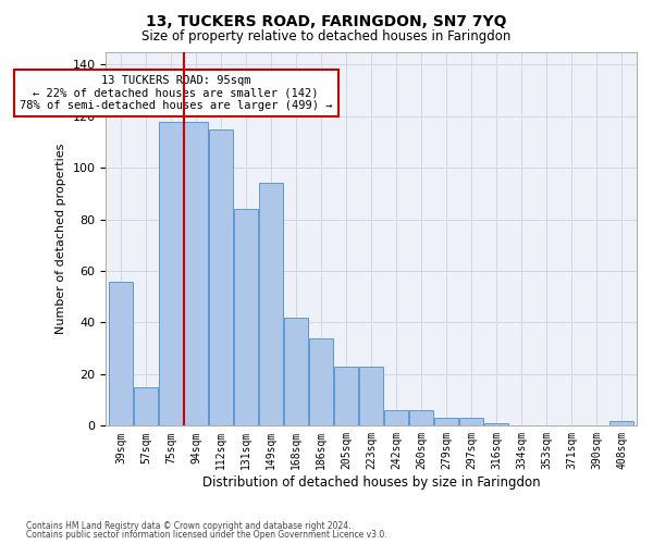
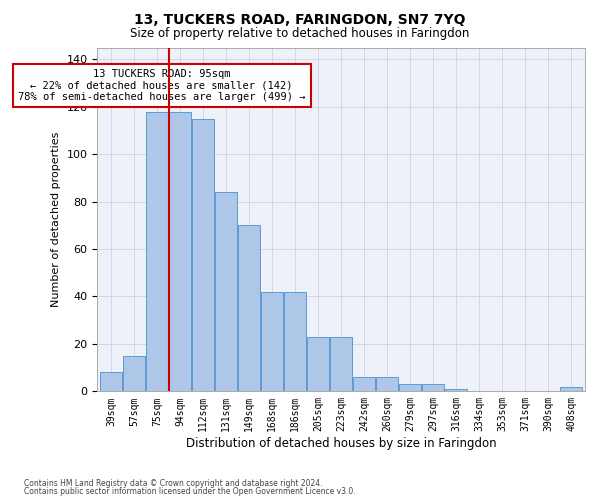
39sqm: 56 -> 8
149sqm: 94 -> 70
186sqm: 34 -> 42
